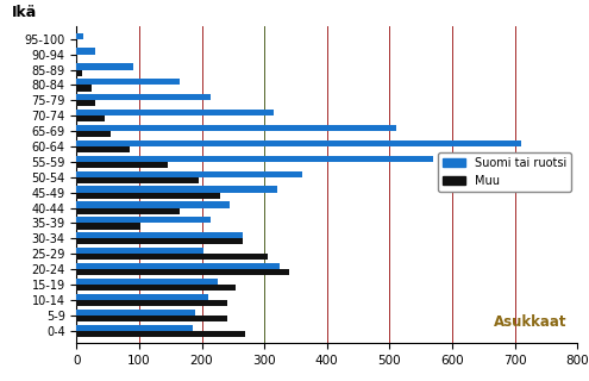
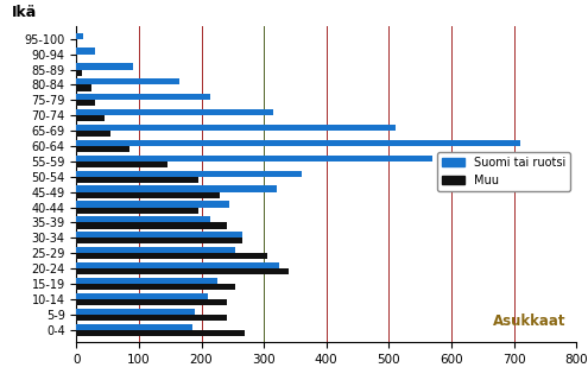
Muu/40-44: 164 -> 195
Muu/35-39: 102 -> 240
Suomi tai ruotsi/25-29: 202 -> 255
